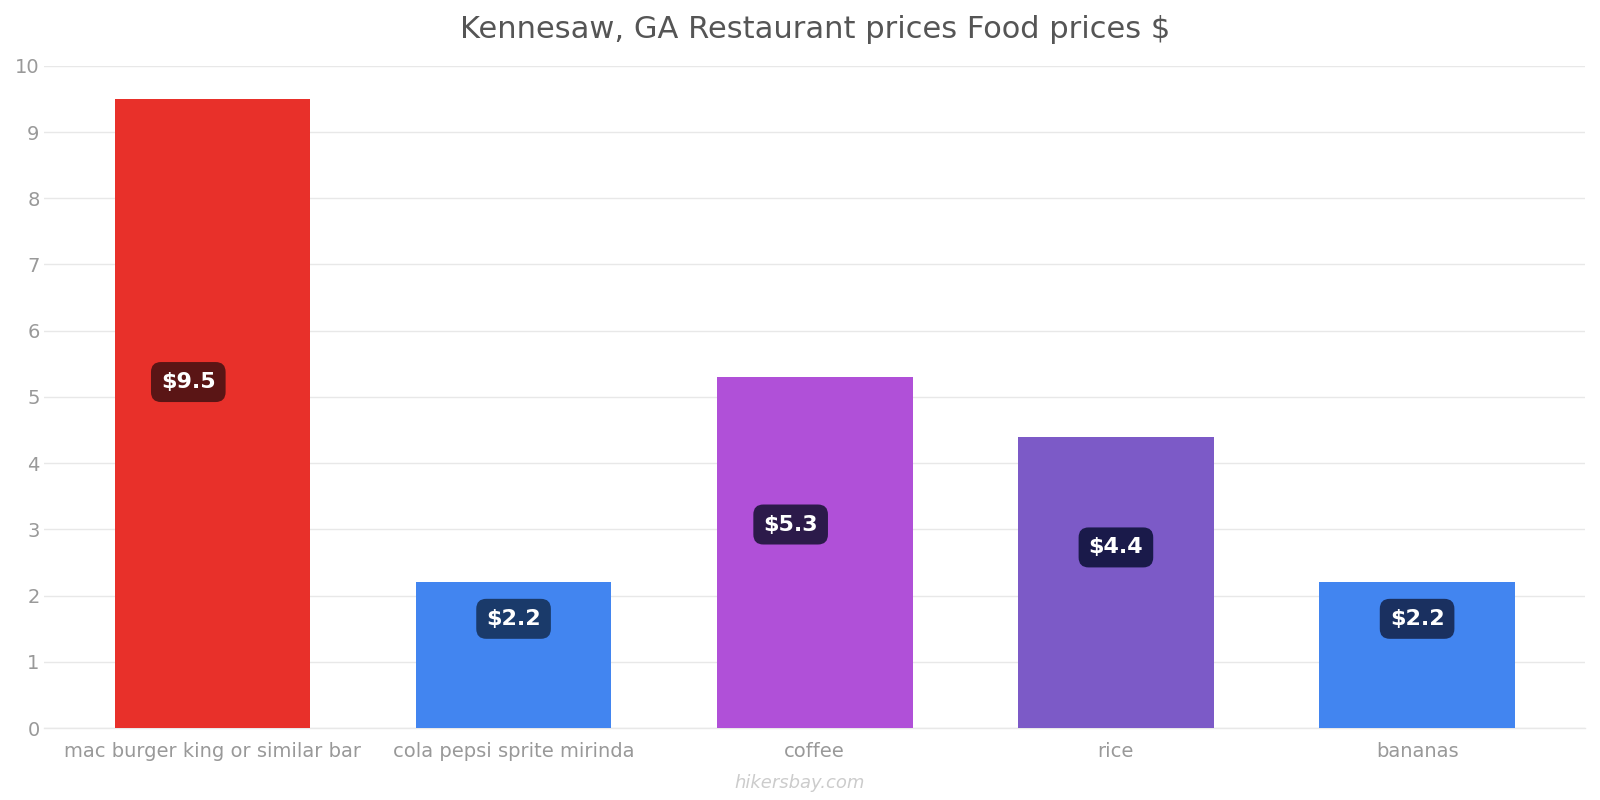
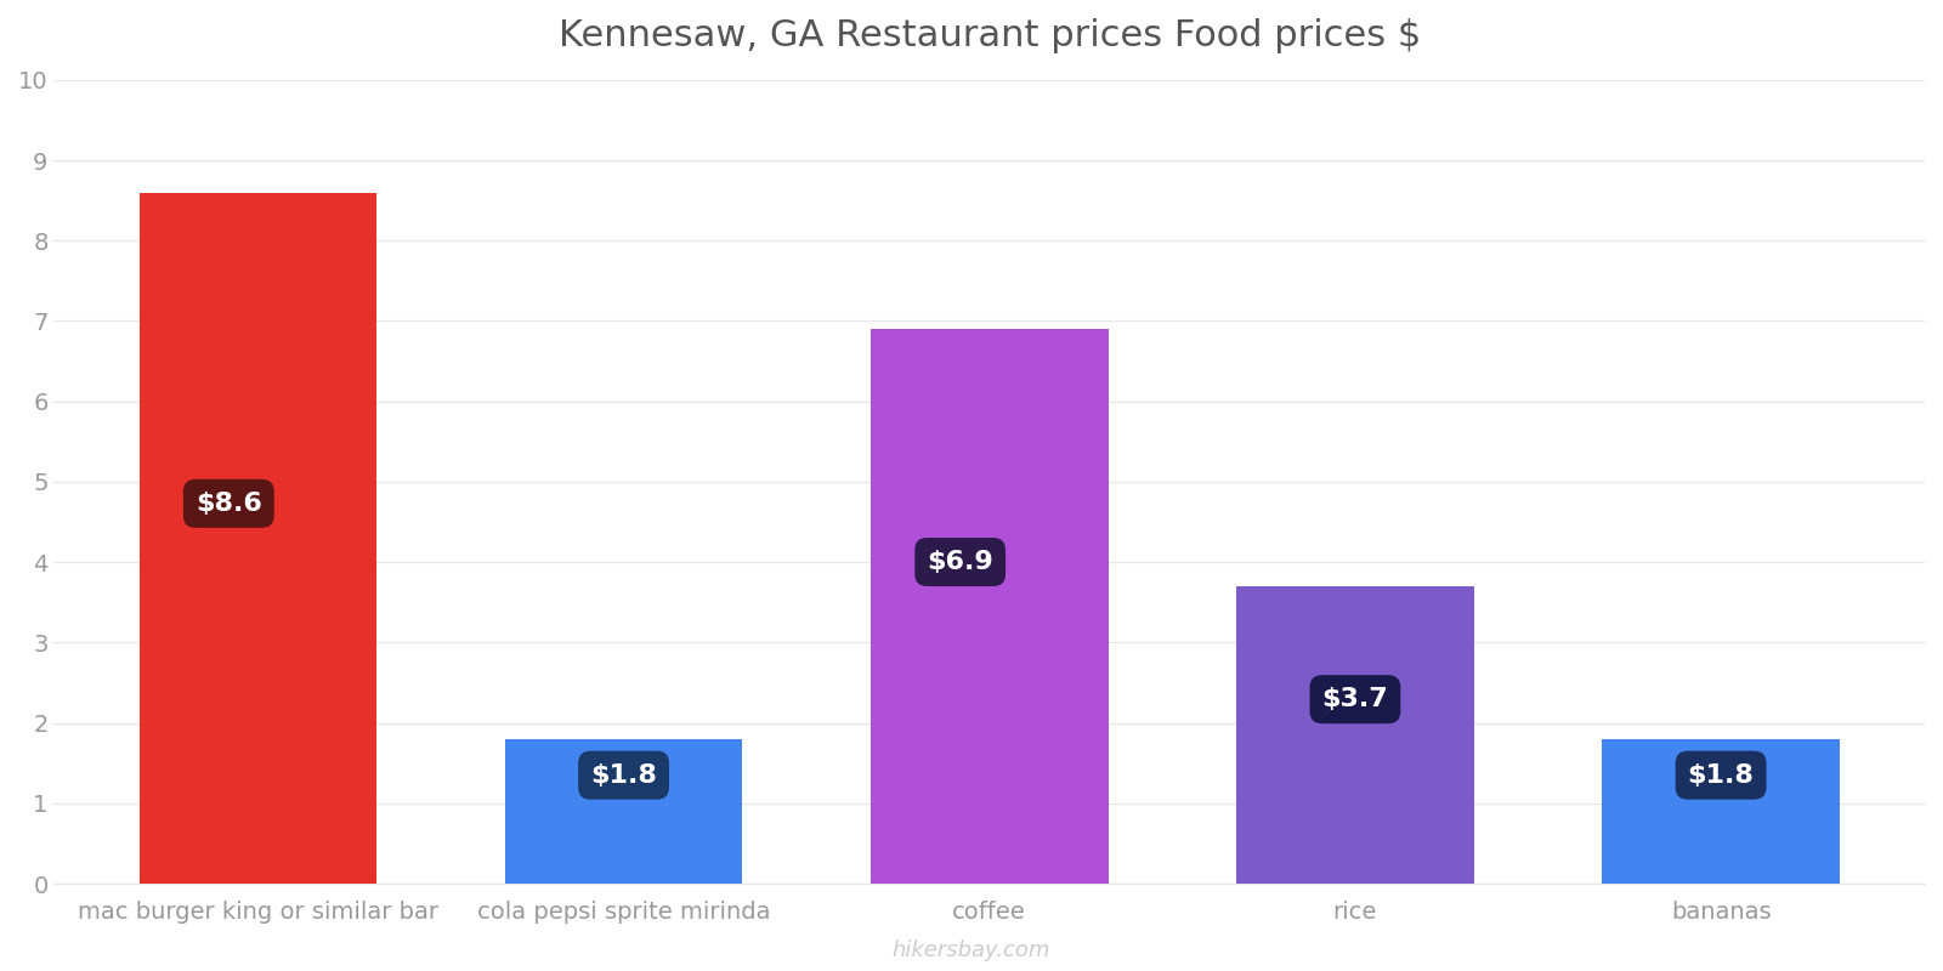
mac burger king or similar bar: $9.5 -> $8.6
cola pepsi sprite mirinda: $2.2 -> $1.8
coffee: $5.3 -> $6.9
rice: $4.4 -> $3.7
bananas: $2.2 -> $1.8
